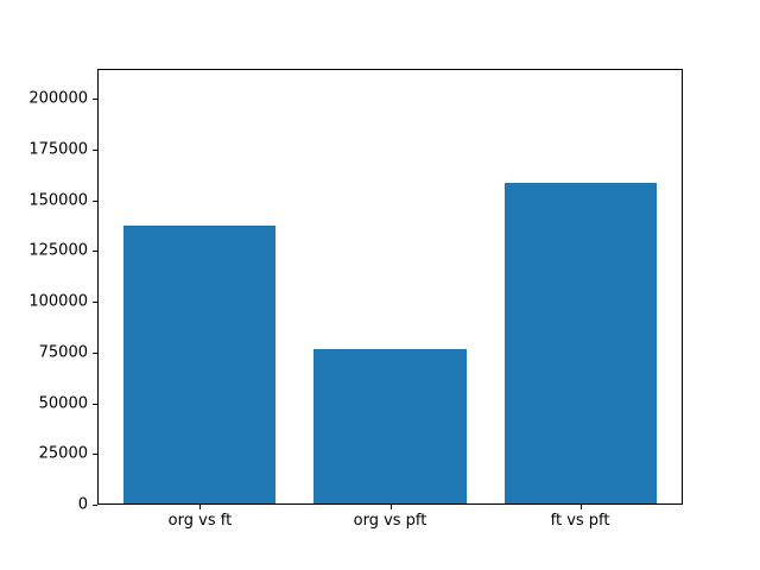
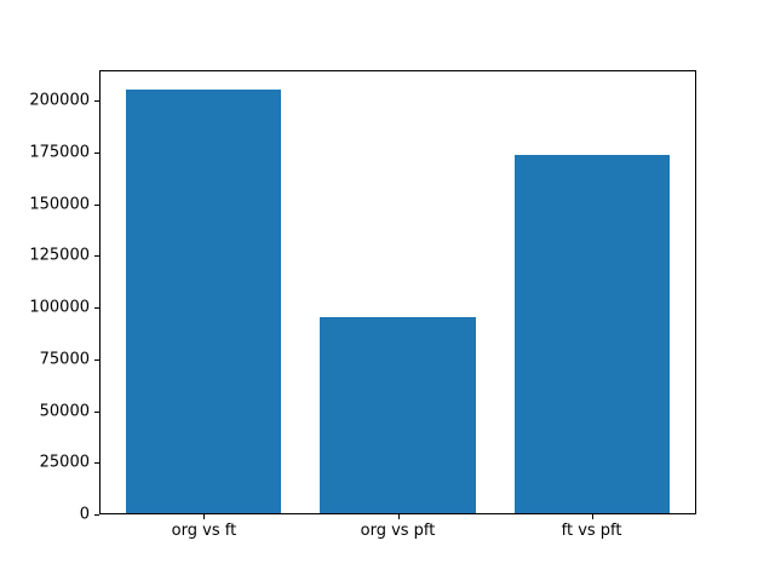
org vs ft: 137000 -> 205000
org vs pft: 76000 -> 95000
ft vs pft: 158000 -> 174000
